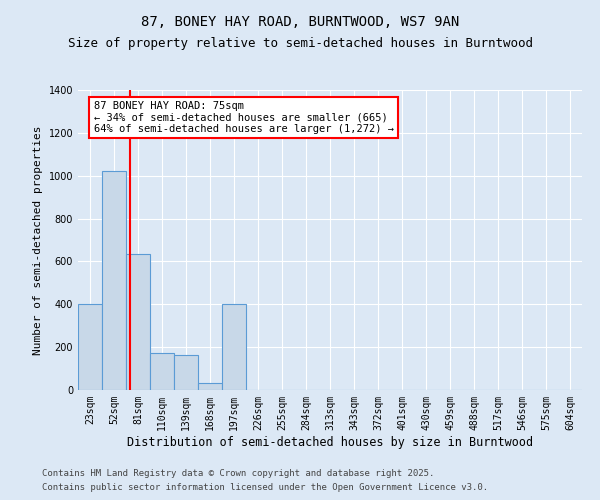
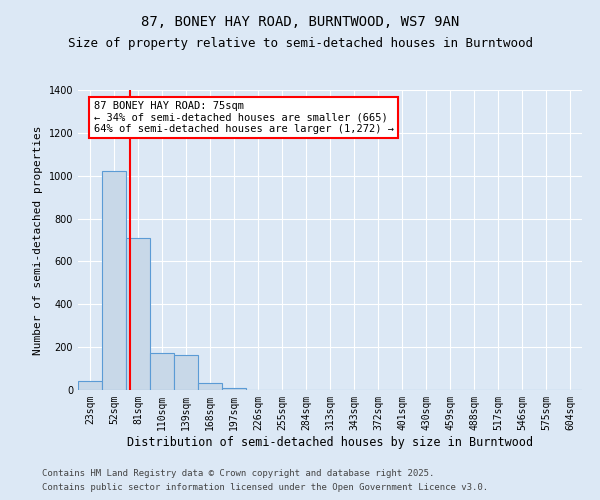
23sqm: 400 -> 40
81sqm: 635 -> 710
197sqm: 400 -> 10
